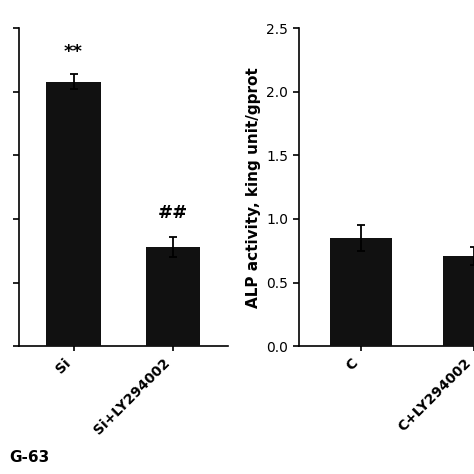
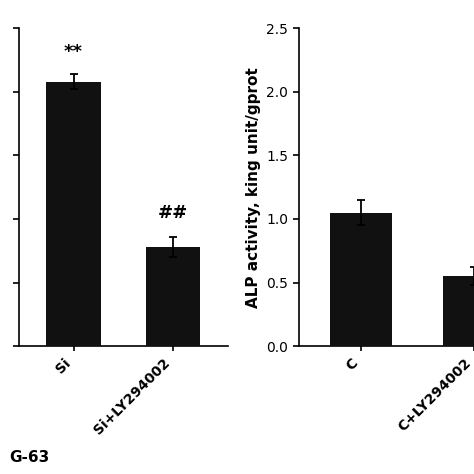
C: 0.85 -> 1.05
C+LY294002: 0.71 -> 0.55
